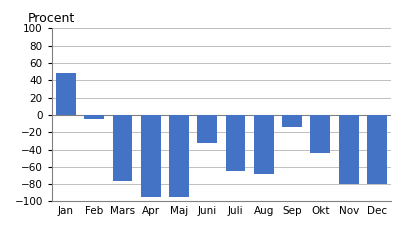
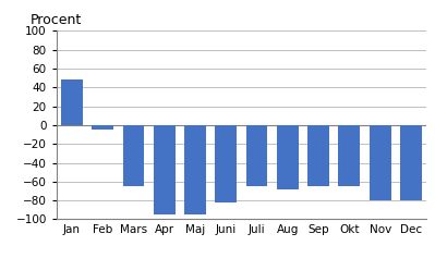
Mars: -76 -> -65
Juni: -32 -> -82
Sep: -14 -> -65
Okt: -44 -> -65
